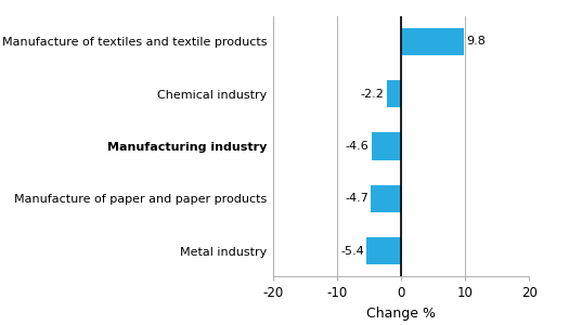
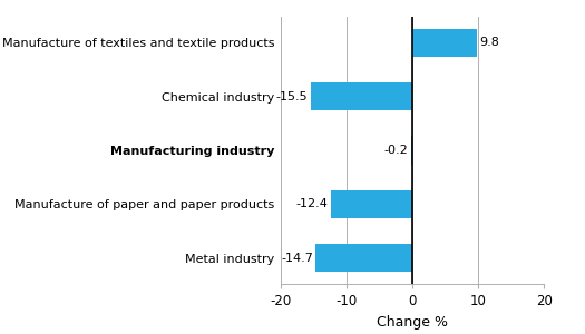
Chemical industry: -2.2 -> -15.5
Manufacturing industry: -4.6 -> -0.2
Manufacture of paper and paper products: -4.7 -> -12.4
Metal industry: -5.4 -> -14.7
